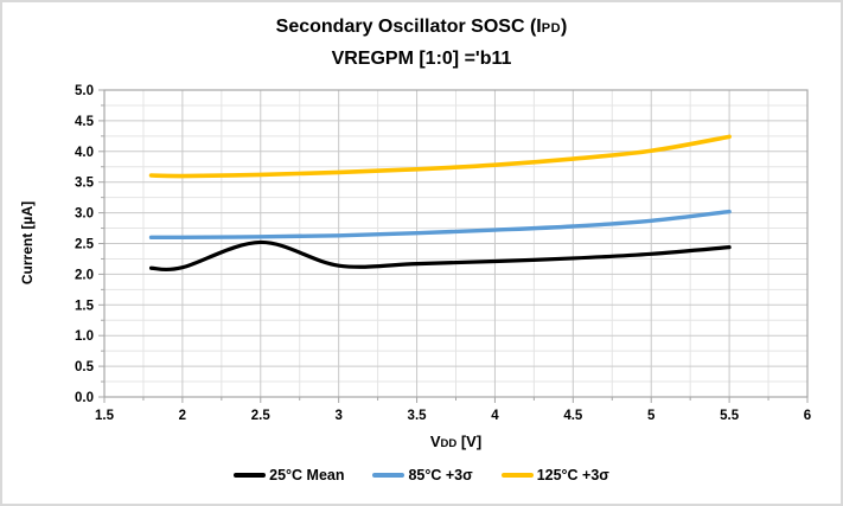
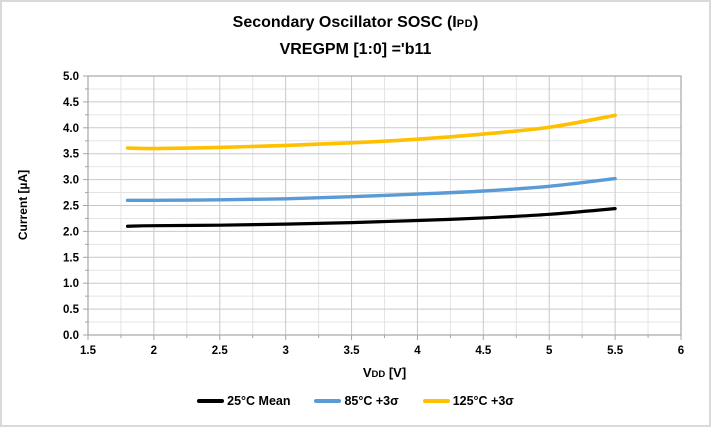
25°C Mean/2.5: 2,52 -> 2,12
